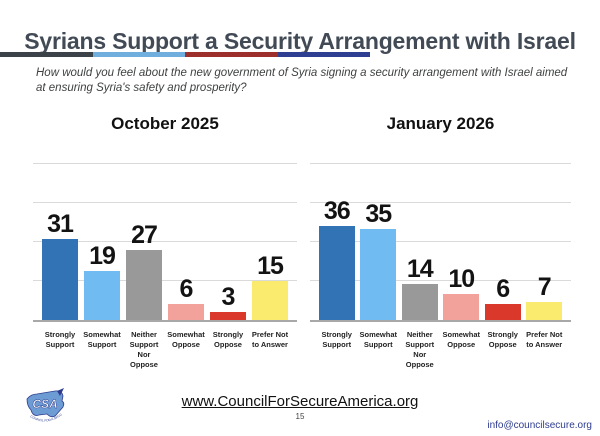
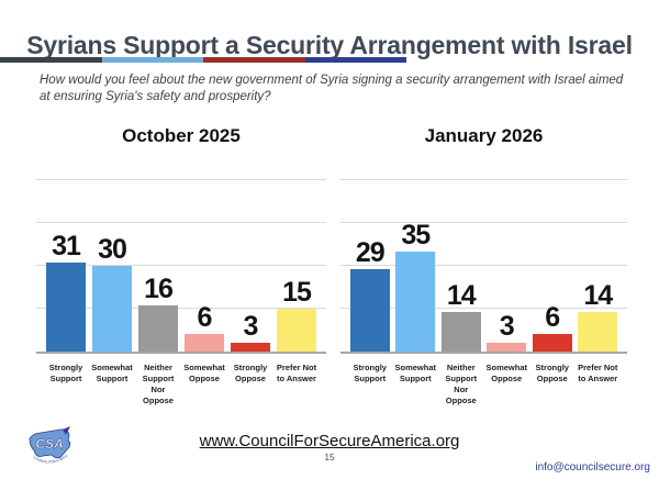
October 2025/Somewhat Support: 19 -> 30
October 2025/Neither Support Nor Oppose: 27 -> 16
January 2026/Strongly Support: 36 -> 29
January 2026/Somewhat Oppose: 10 -> 3
January 2026/Prefer Not to Answer: 7 -> 14
